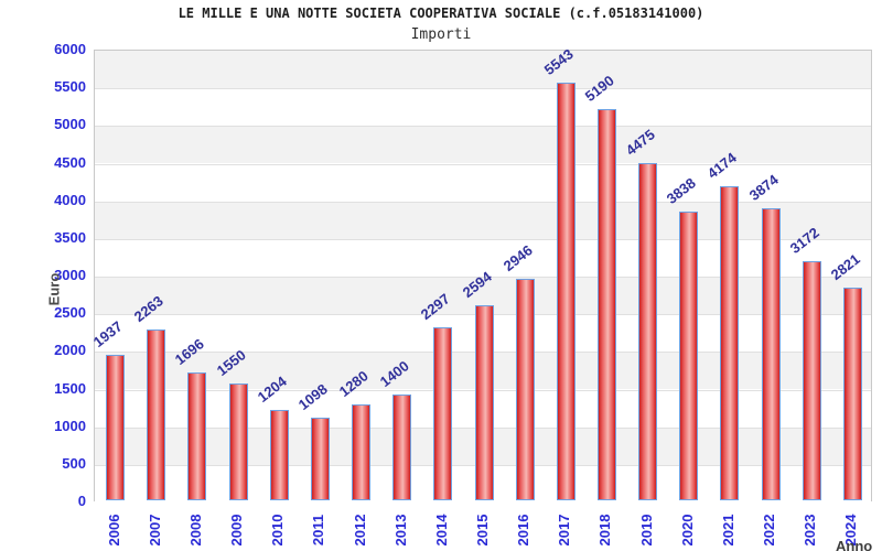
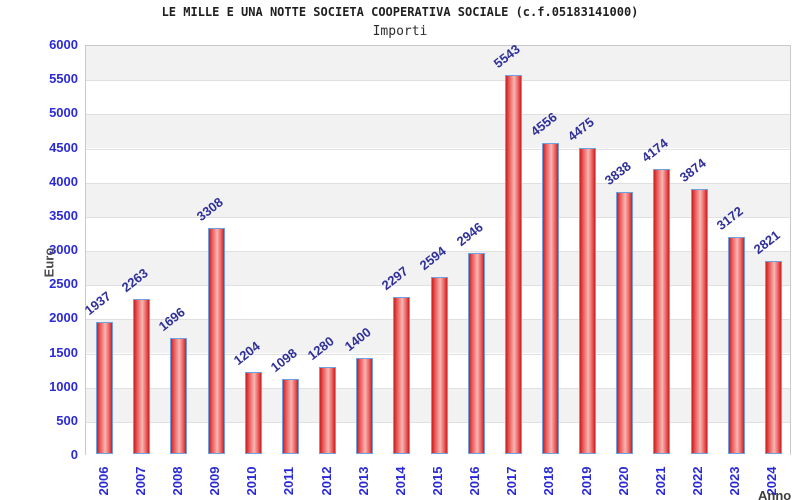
2009: 1550 -> 3308
2018: 5190 -> 4556
